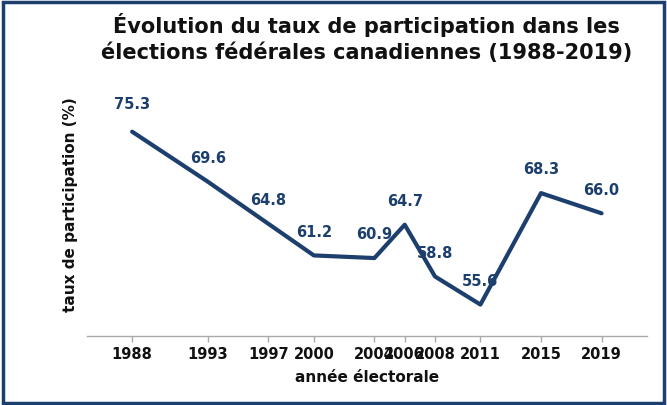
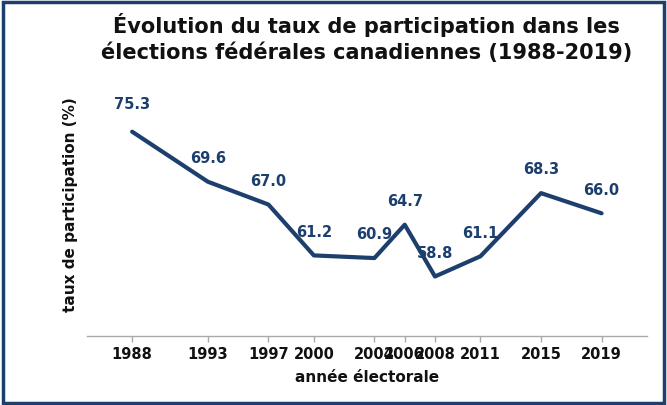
1997: 64.8 -> 67.0
2011: 55.6 -> 61.1
